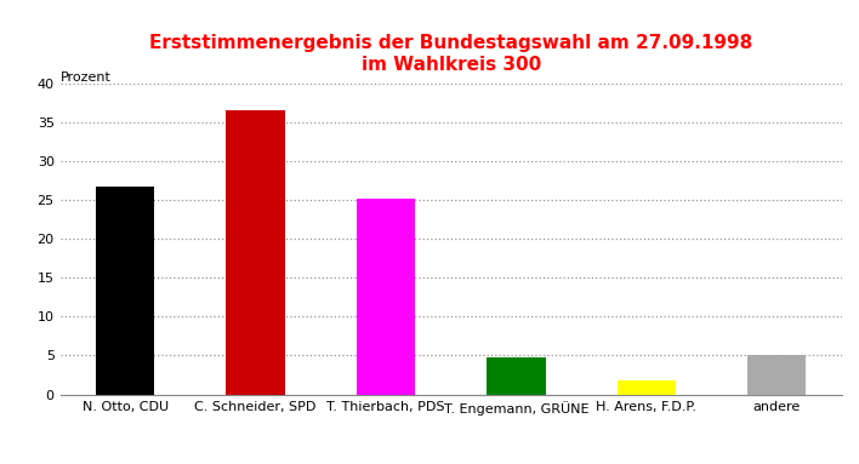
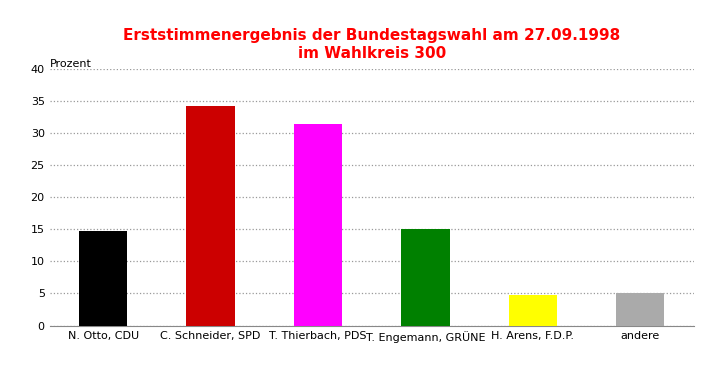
N. Otto, CDU: 26.7 -> 14.8
C. Schneider, SPD: 36.5 -> 34.2
T. Thierbach, PDS: 25.2 -> 31.4
T. Engemann, GRÜNE: 4.7 -> 15.0
H. Arens, F.D.P.: 1.8 -> 4.8
